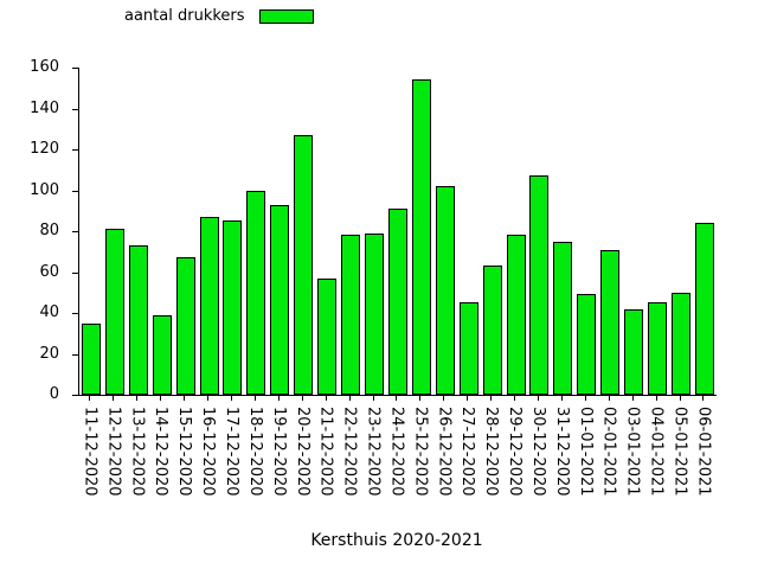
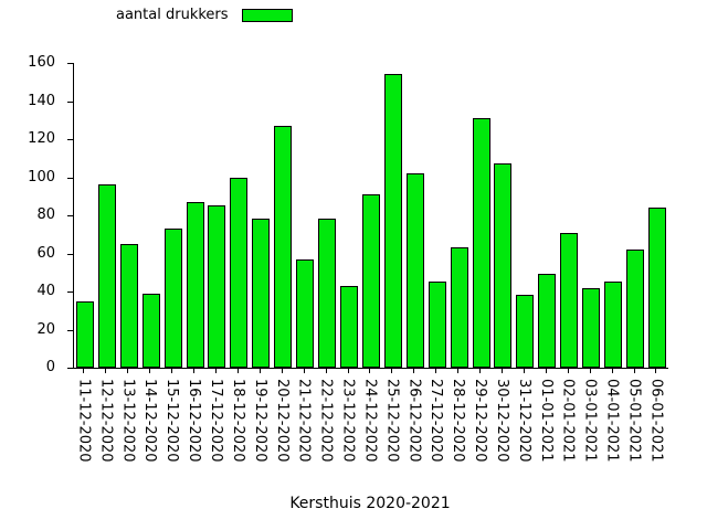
12-12-2020: 81 -> 96
13-12-2020: 73 -> 65
15-12-2020: 67 -> 73
19-12-2020: 93 -> 78
23-12-2020: 79 -> 43
29-12-2020: 78 -> 131
31-12-2020: 75 -> 38
05-01-2021: 50 -> 62
